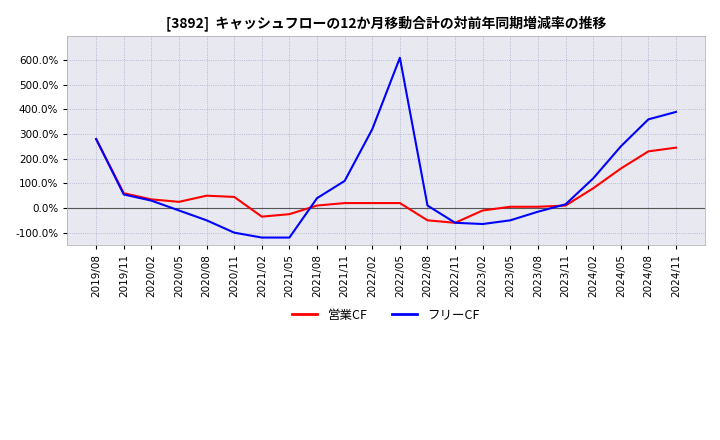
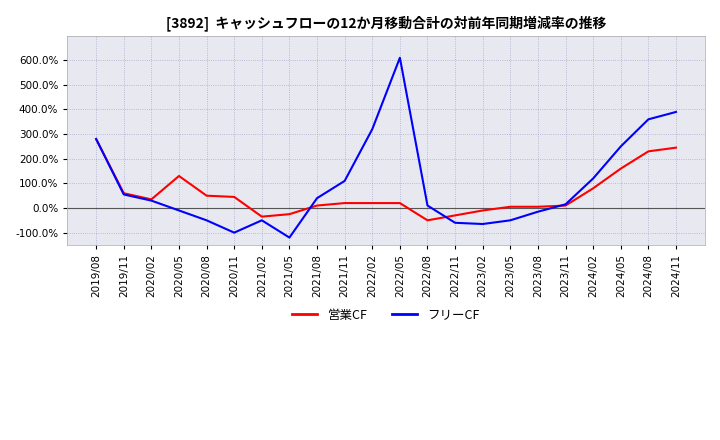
営業CF/2020/05: 25% -> 130%
フリーCF/2021/02: -120% -> -50%
営業CF/2022/11: -60% -> -30%
